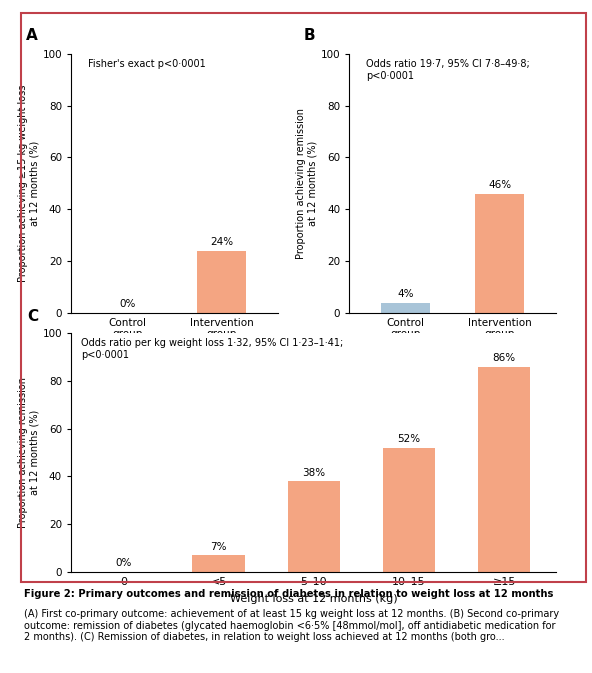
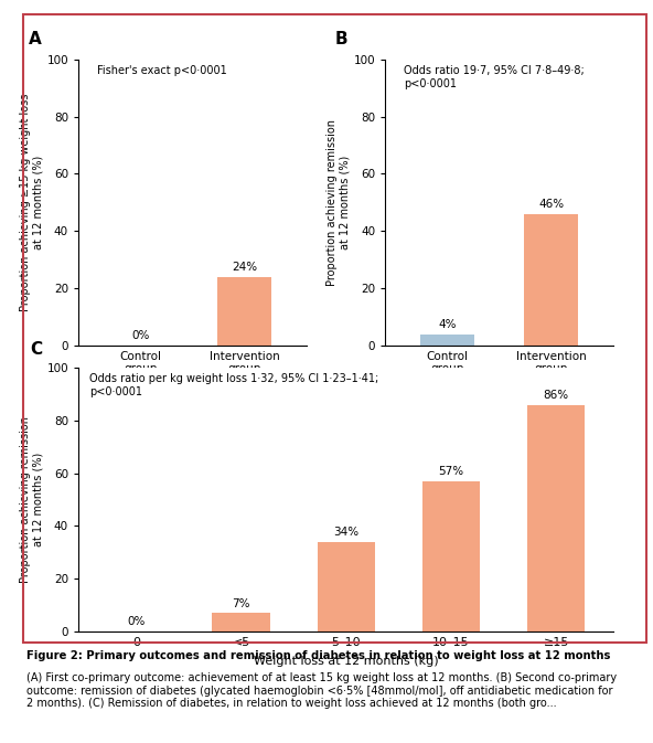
5–10: 38% -> 34%
10–15: 52% -> 57%
